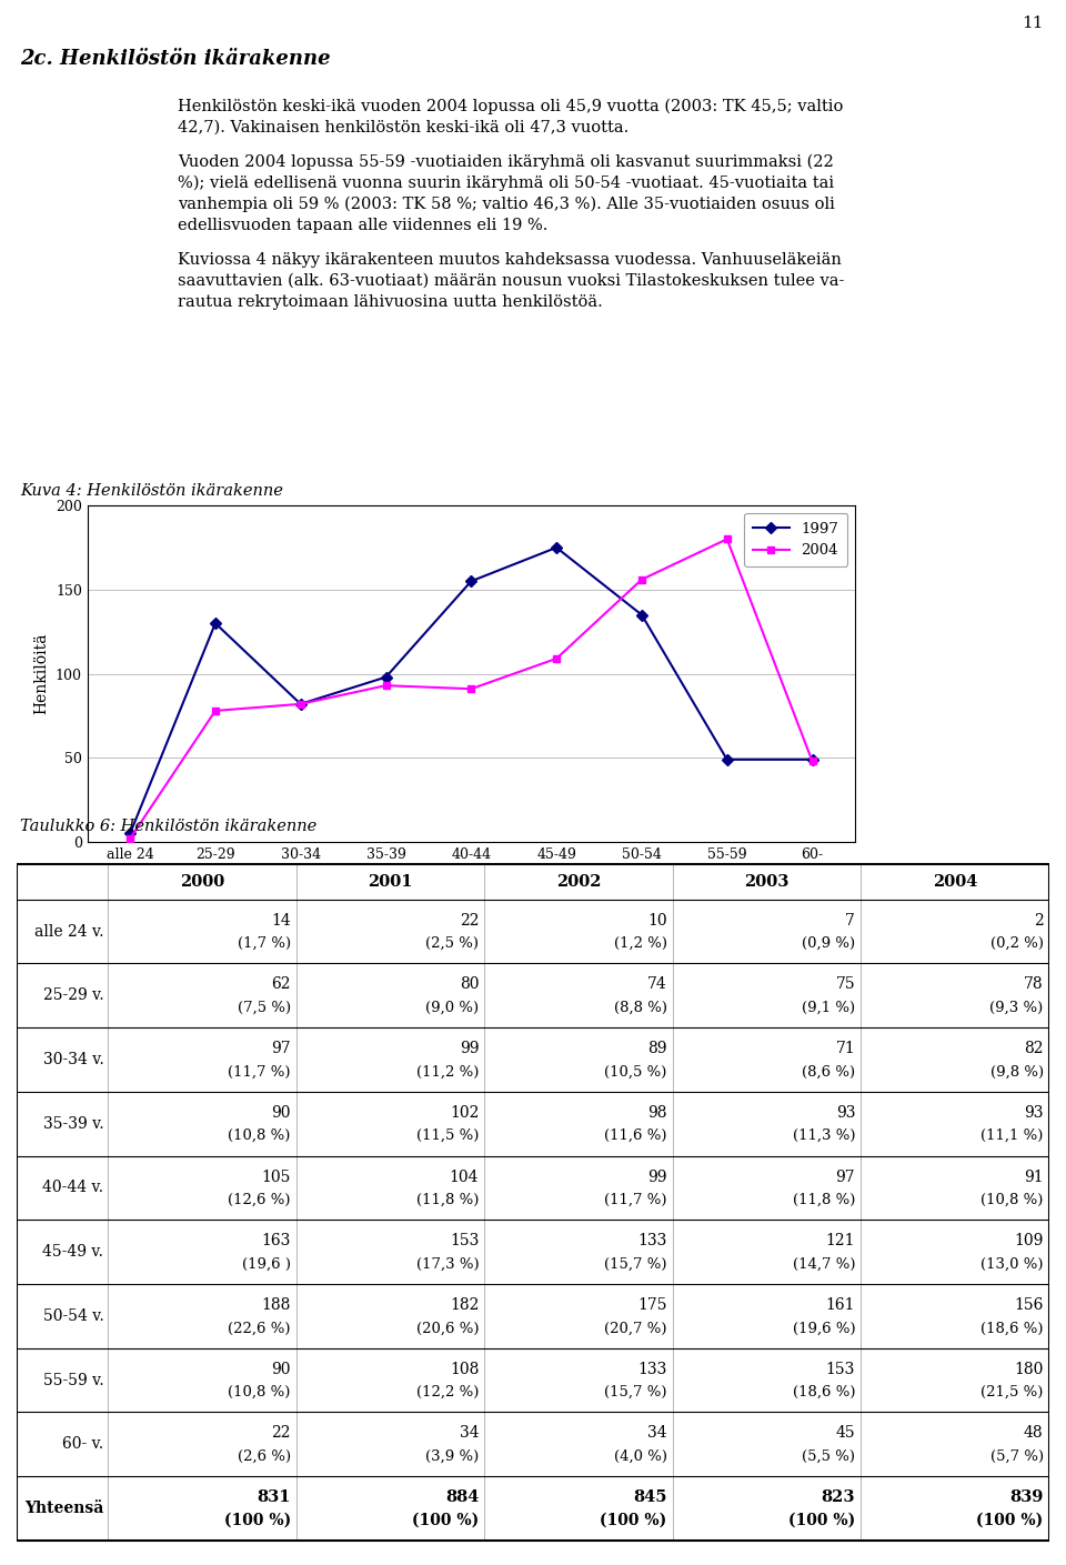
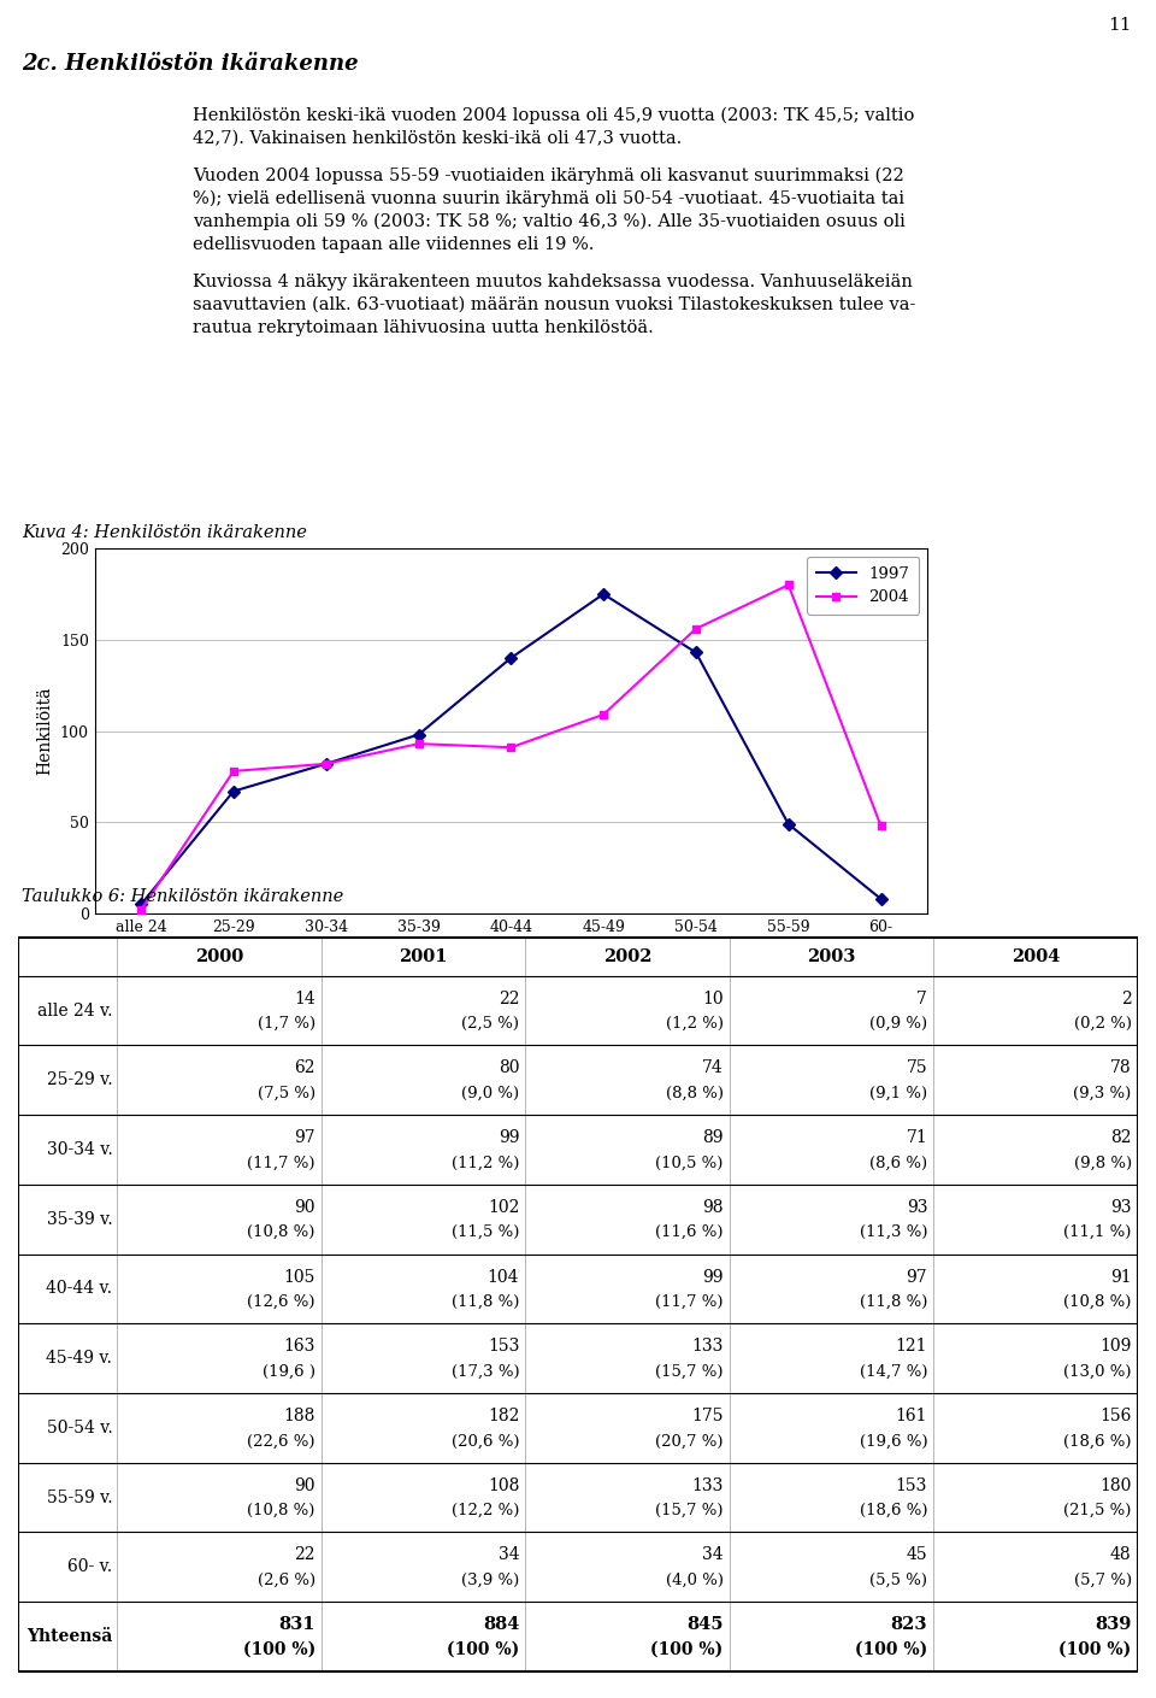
1997/25-29: 130 -> 67
1997/40-44: 155 -> 140
1997/50-54: 135 -> 143
1997/60-: 49 -> 8
